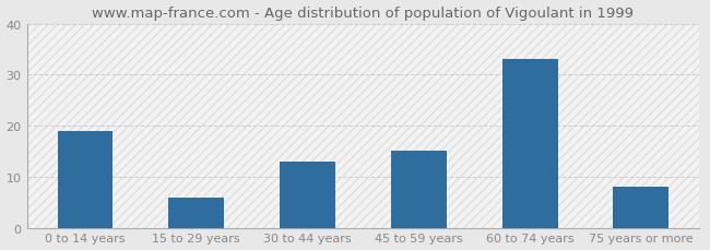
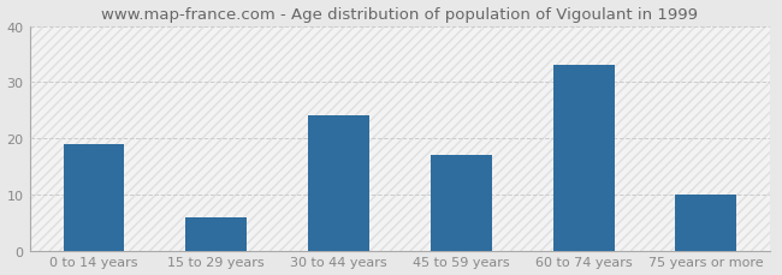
30 to 44 years: 13 -> 24
45 to 59 years: 15 -> 17
75 years or more: 8 -> 10
